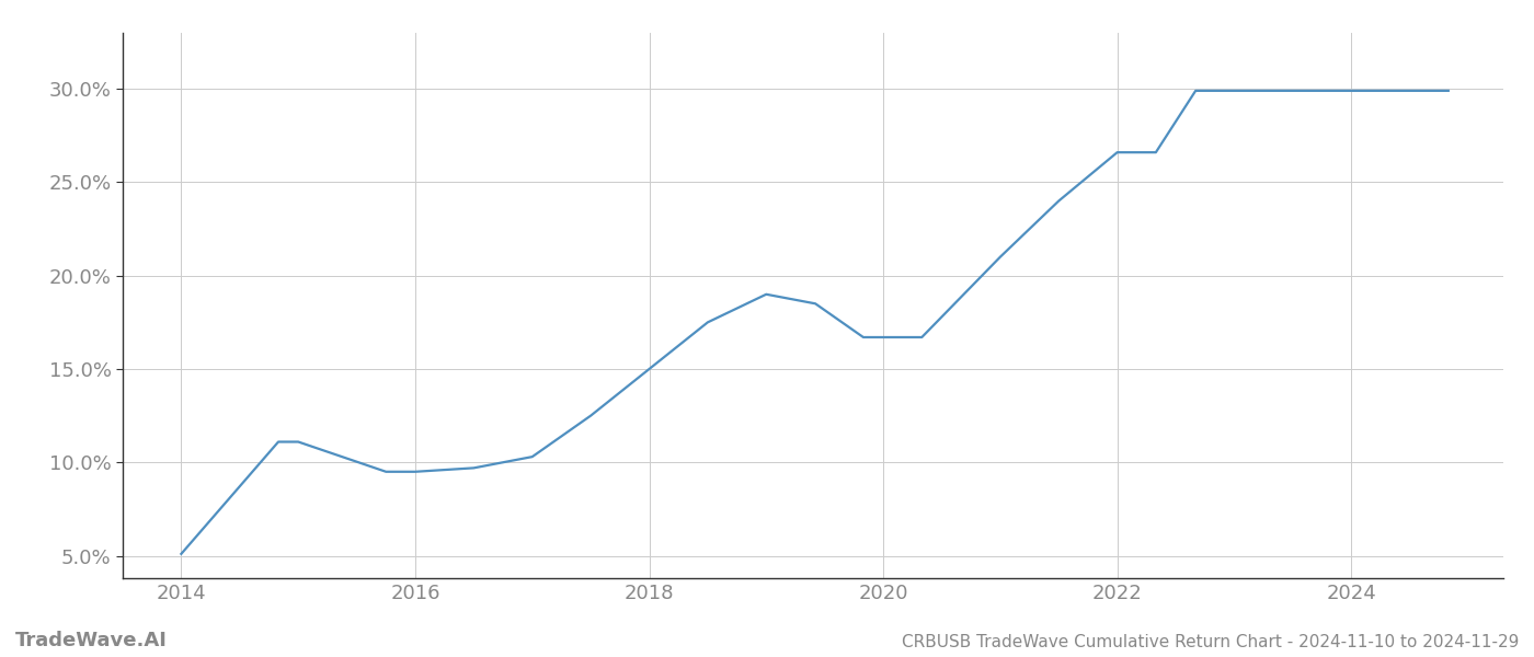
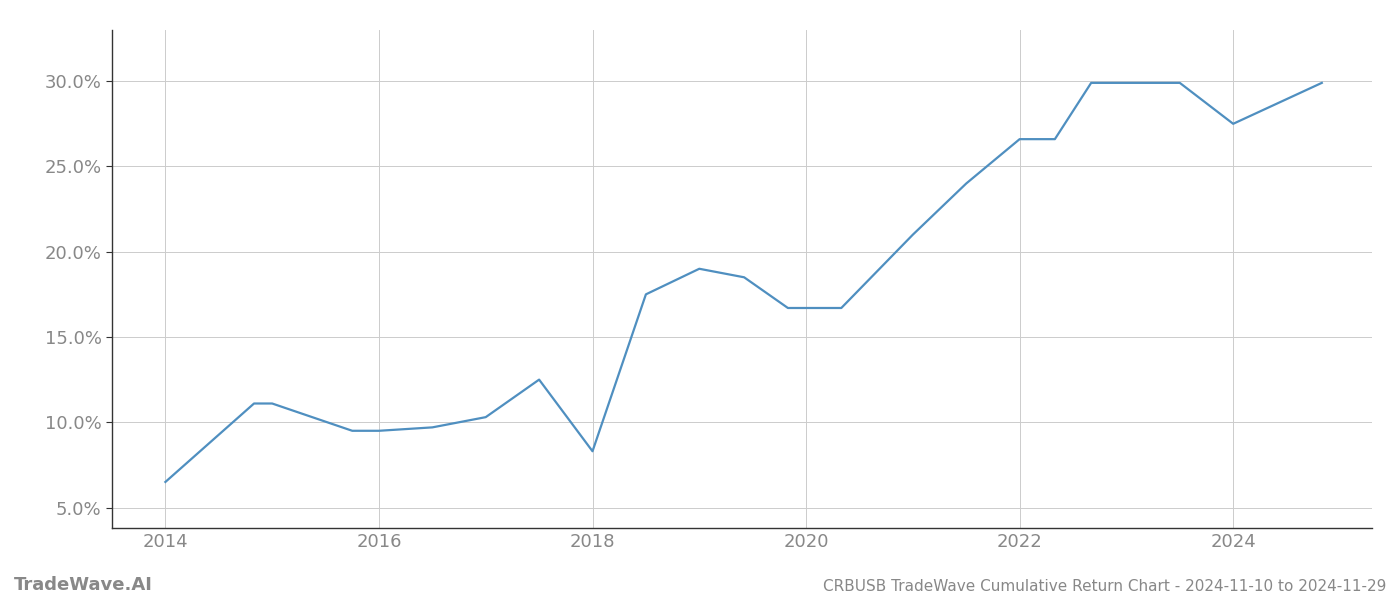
2014: 5.1% -> 6.5%
2018: 15.0% -> 8.3%
2024: 29.9% -> 27.5%
